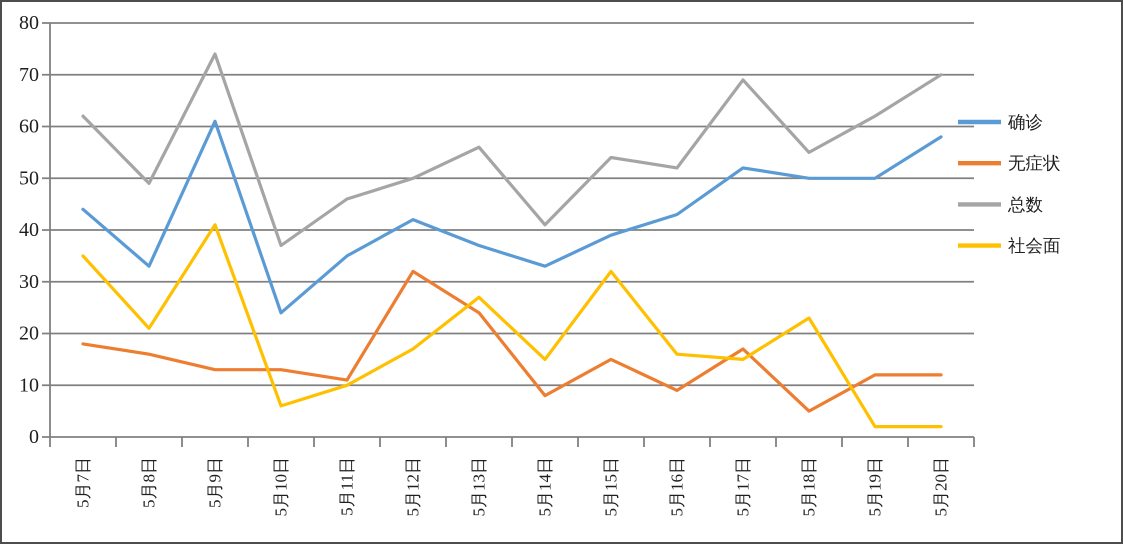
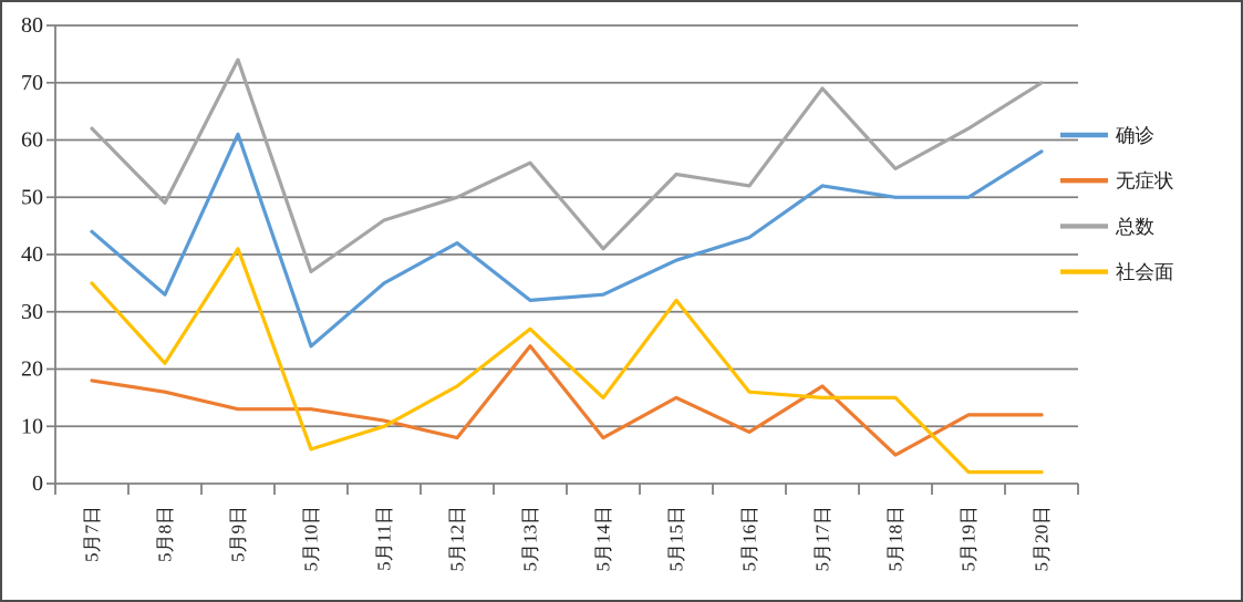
无症状/5月12日: 32 -> 8
确诊/5月13日: 37 -> 32
社会面/5月18日: 23 -> 15
